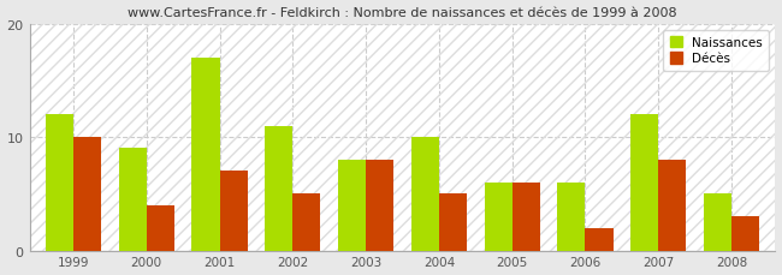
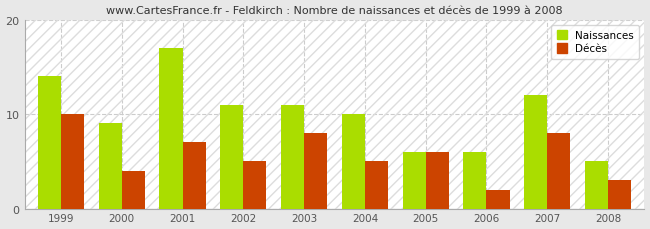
Naissances/1999: 12 -> 14
Naissances/2003: 8 -> 11
